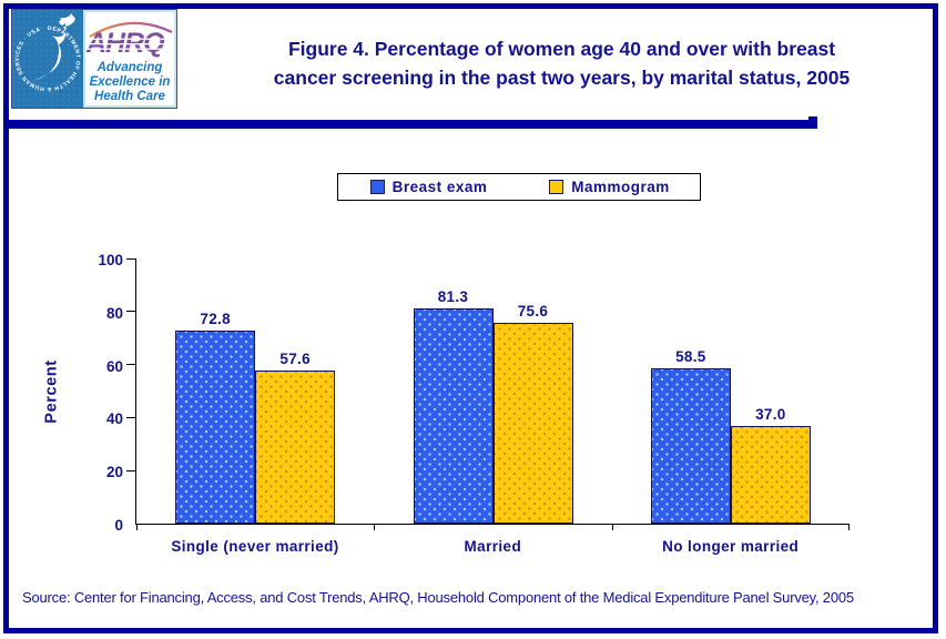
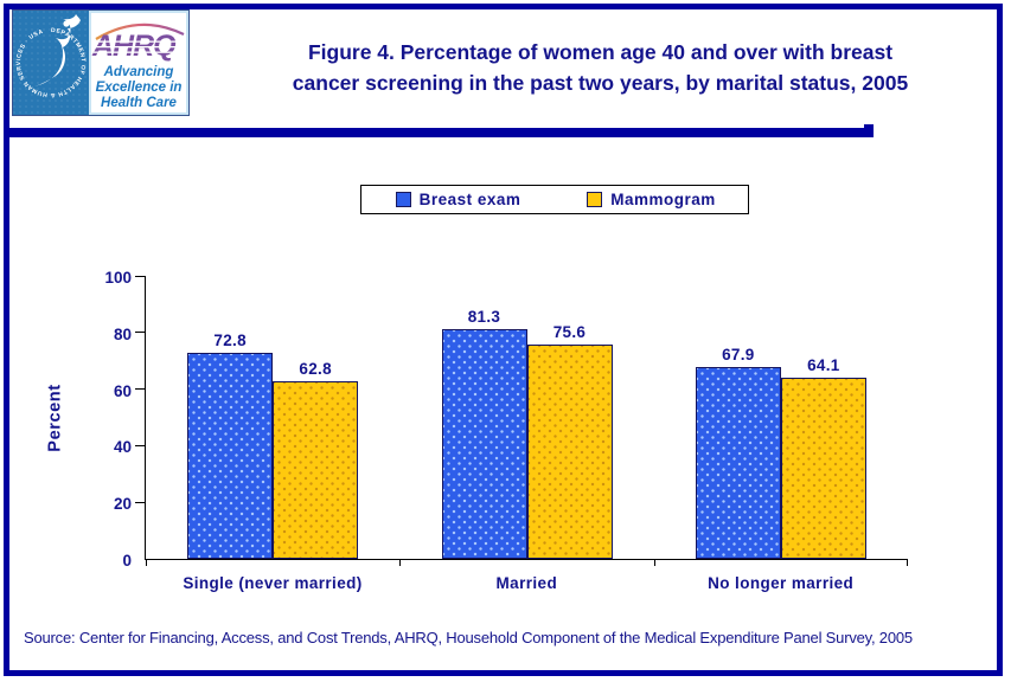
Mammogram/Single (never married): 57.6 -> 62.8
Breast exam/No longer married: 58.5 -> 67.9
Mammogram/No longer married: 37.0 -> 64.1
